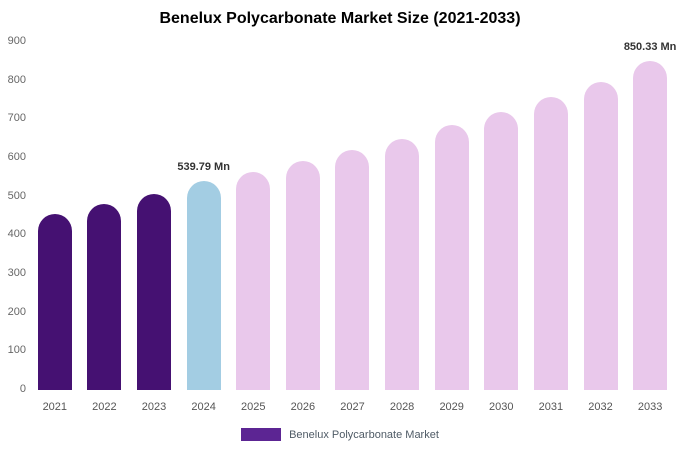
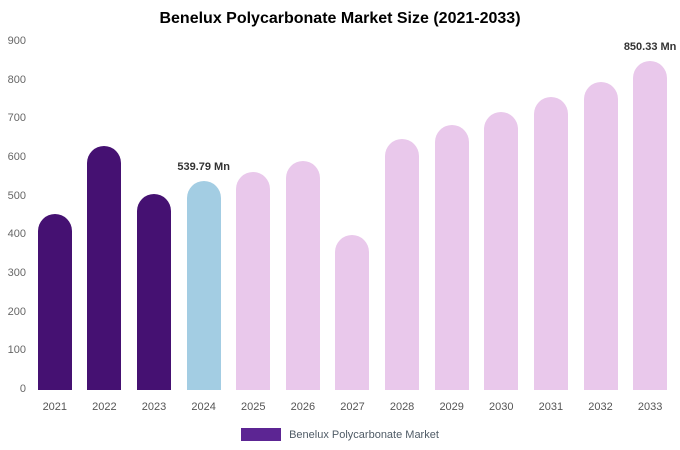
2022: 480 -> 630
2027: 620 -> 400
